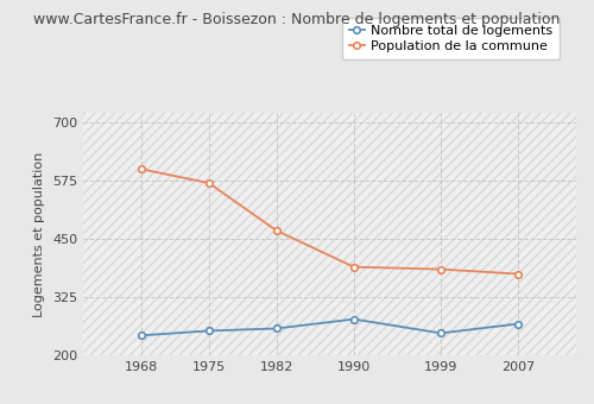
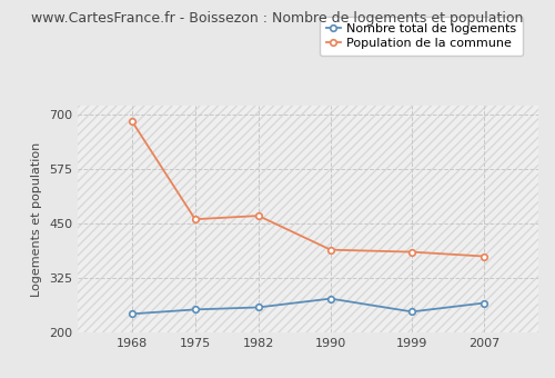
Population de la commune/1968: 600 -> 685
Population de la commune/1975: 570 -> 460
